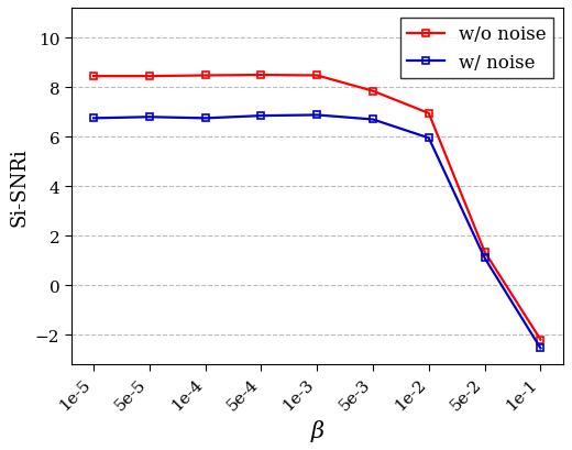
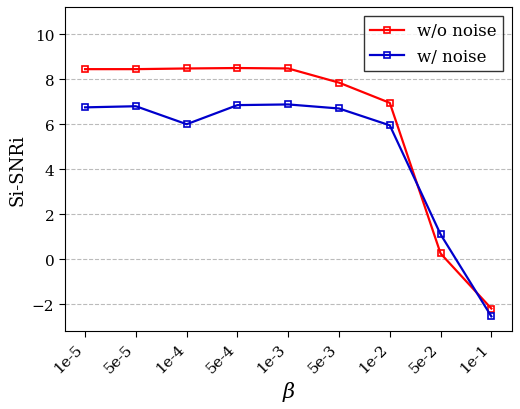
w/ noise/1e-4: 6.75 -> 6.00
w/o noise/5e-2: 1.35 -> 0.25
